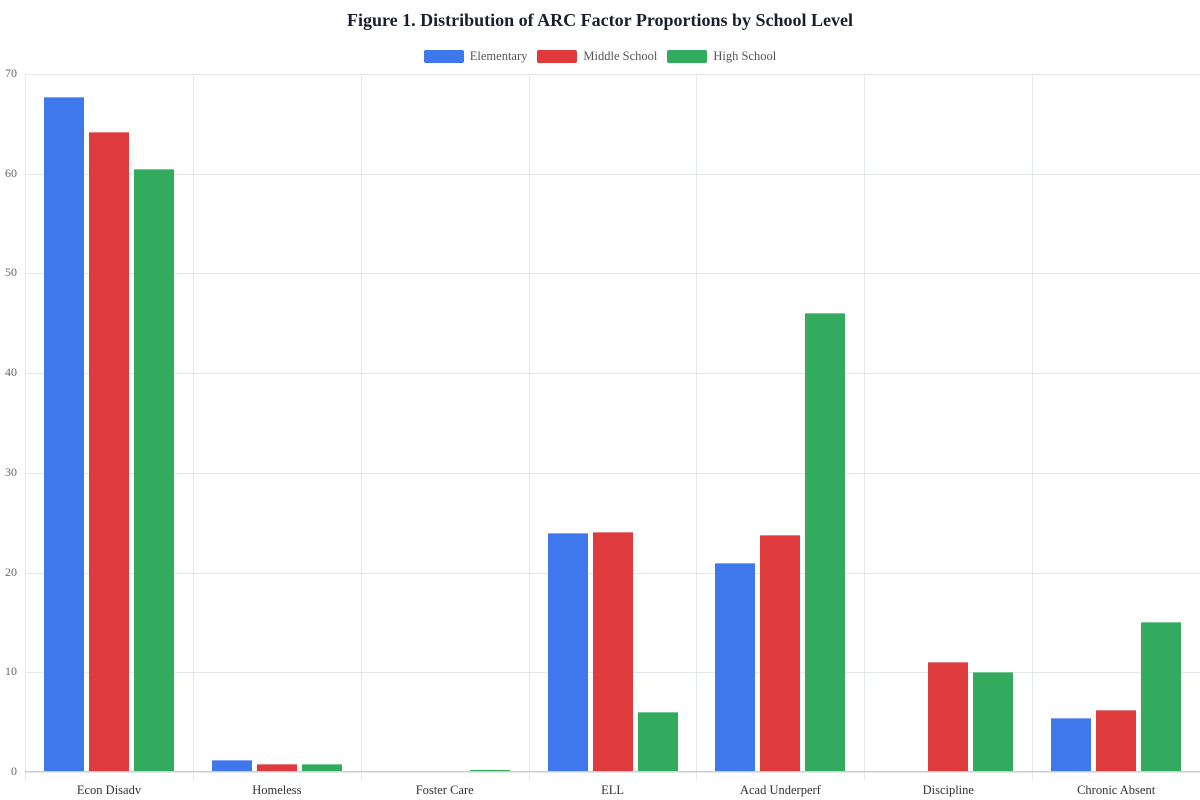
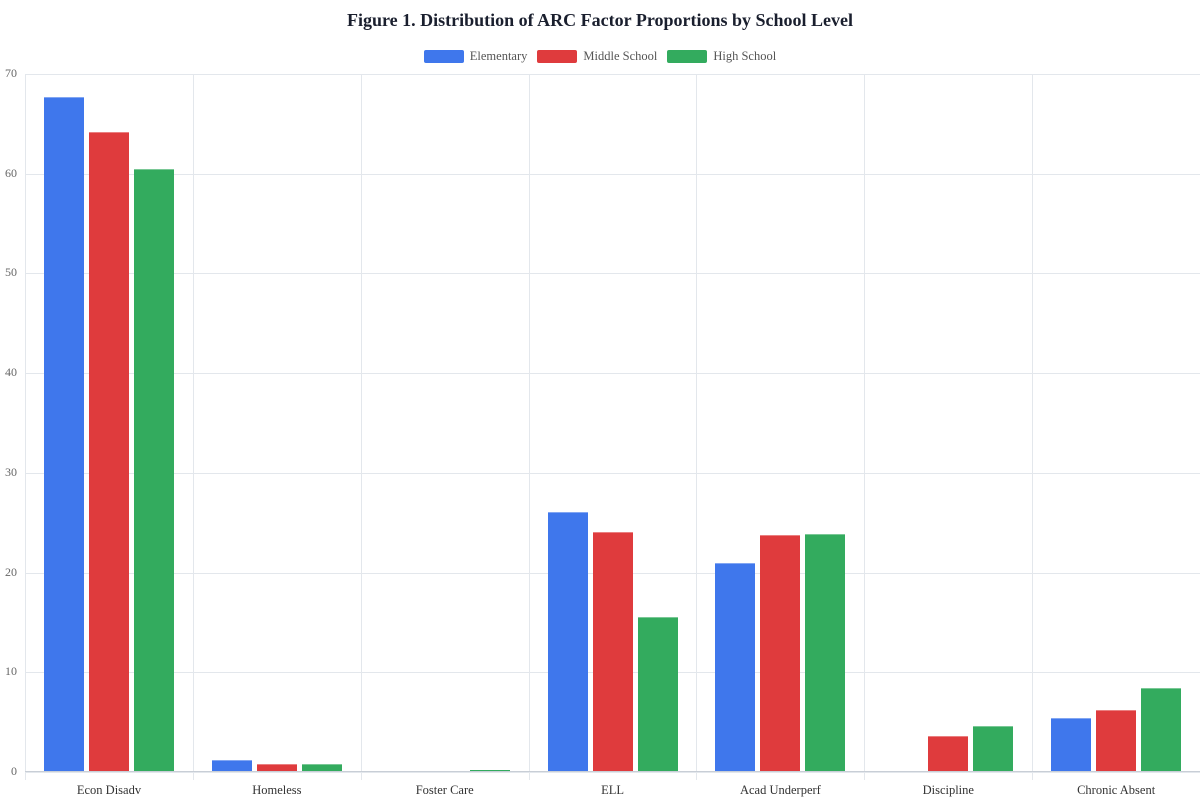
Elementary/ELL: 24 -> 26
High School/ELL: 6 -> 16
High School/Acad Underperf: 46 -> 24
Middle School/Discipline: 11 -> 4
High School/Discipline: 10 -> 5
High School/Chronic Absent: 15 -> 8
